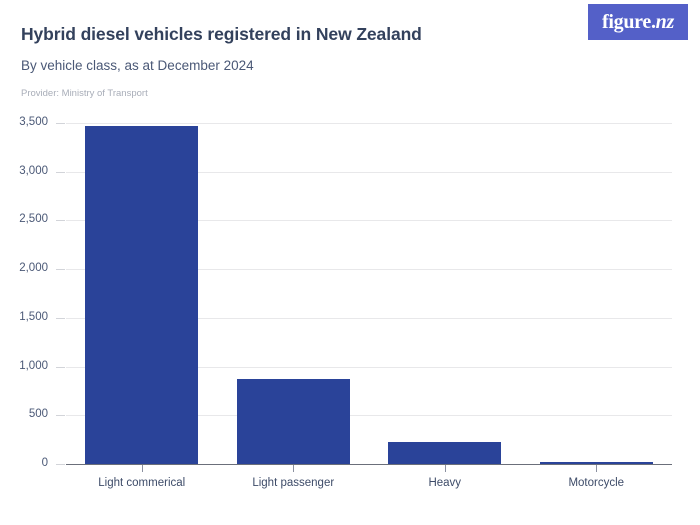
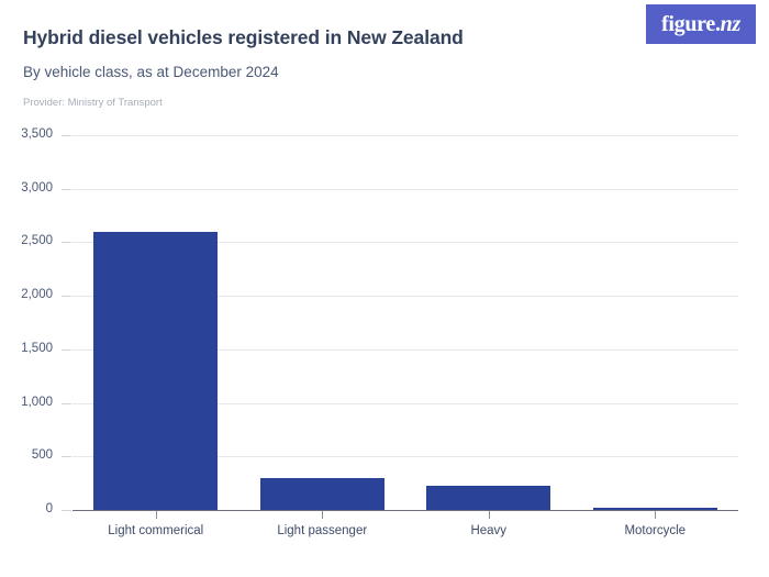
Light commerical: 3500 -> 2600
Light passenger: 900 -> 300
